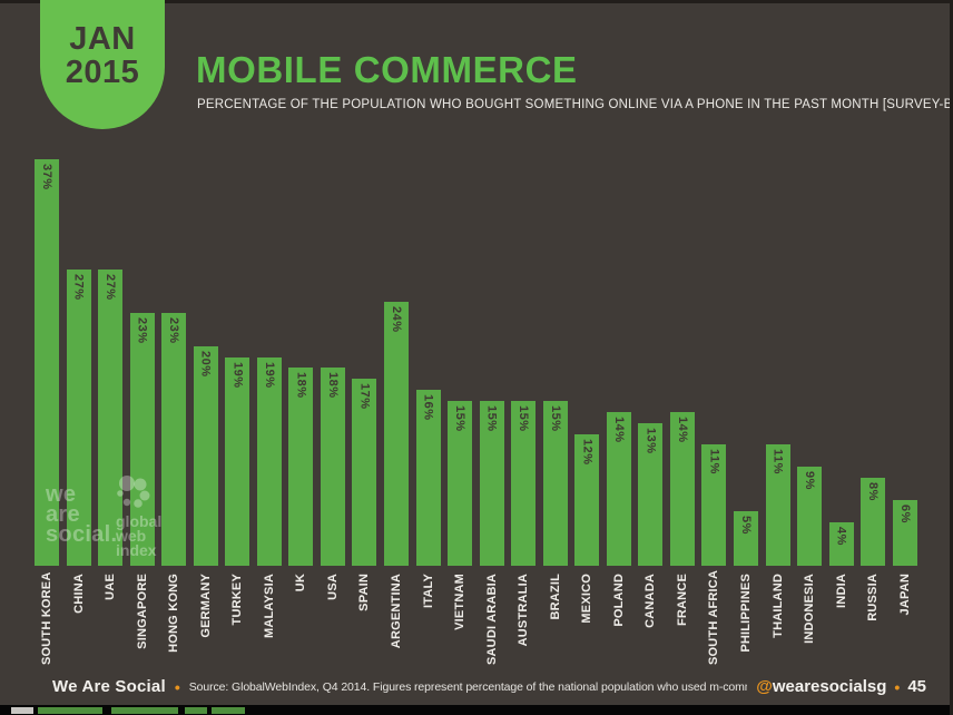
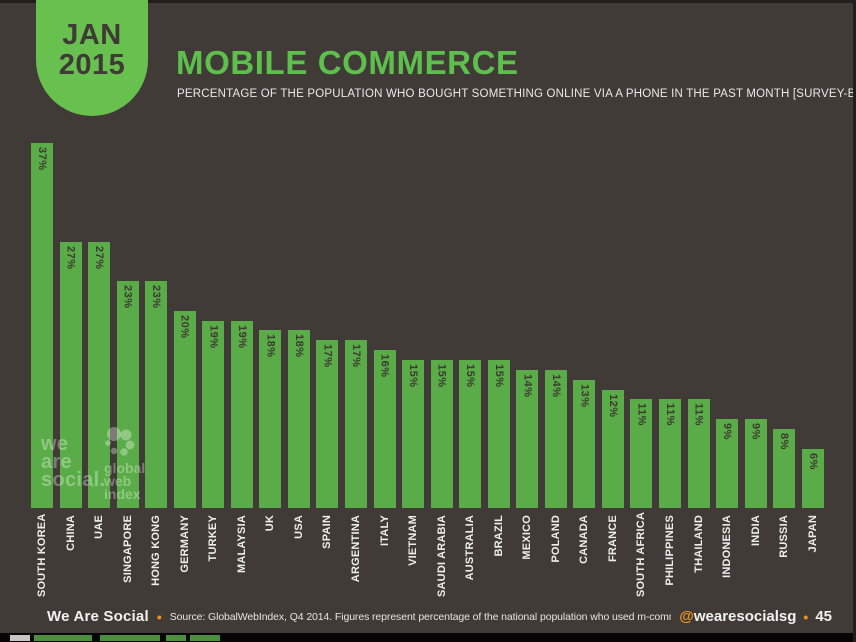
ARGENTINA: 24% -> 17%
MEXICO: 12% -> 14%
FRANCE: 14% -> 12%
PHILIPPINES: 5% -> 11%
INDIA: 4% -> 9%
